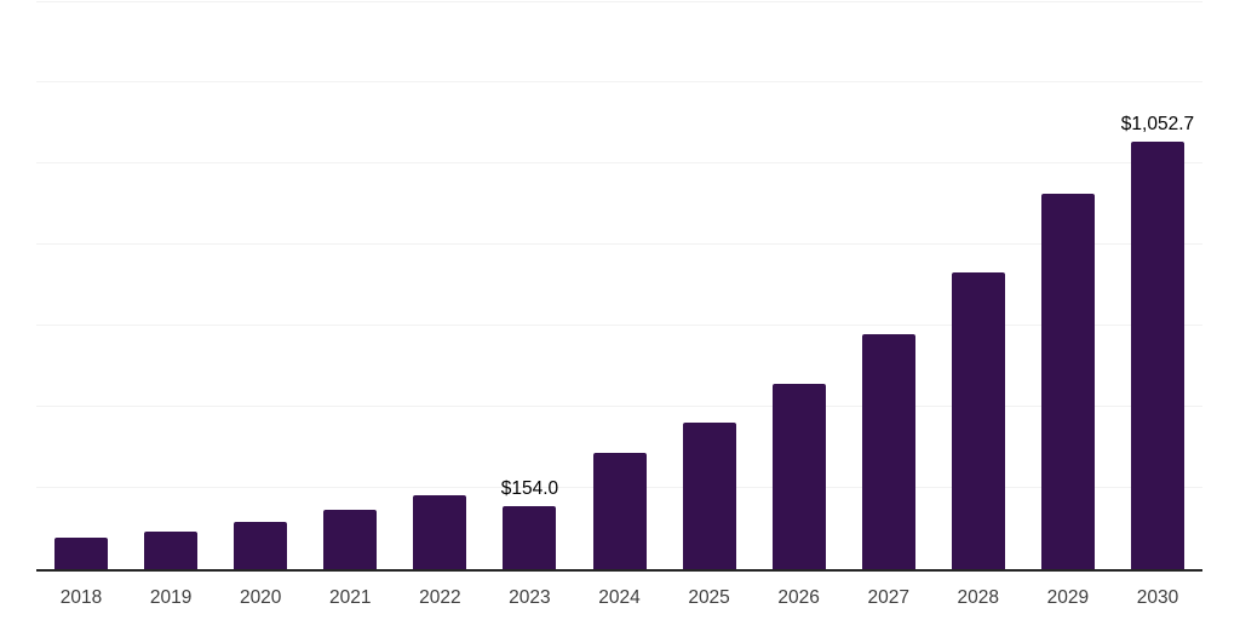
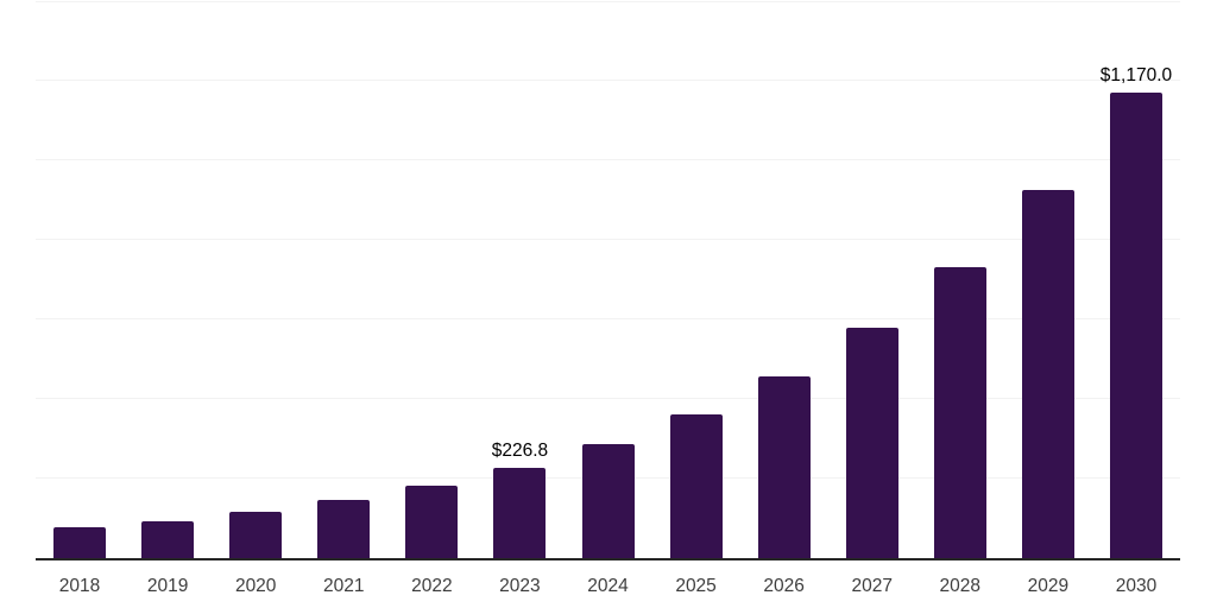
2023: $154.0 -> $226.8
2030: $1,052.7 -> $1,170.0
